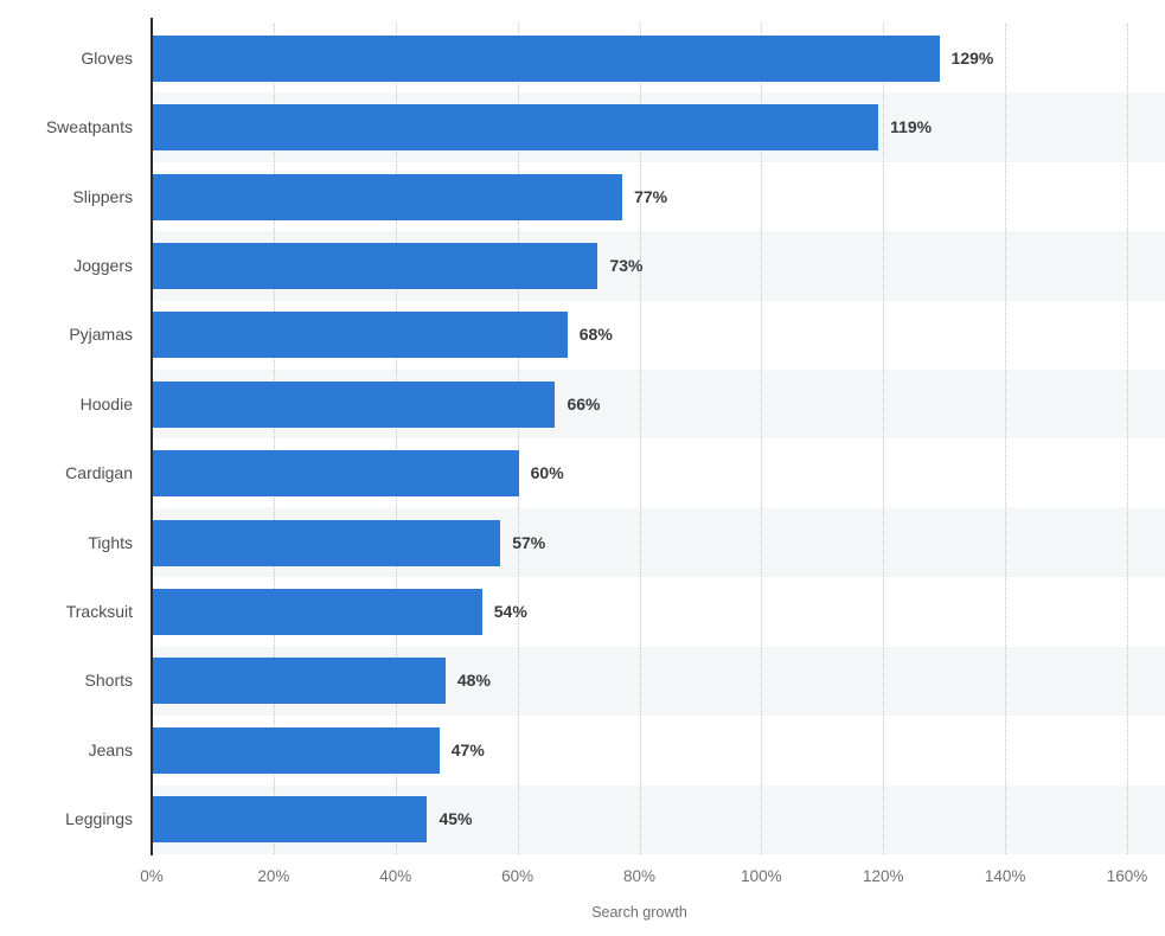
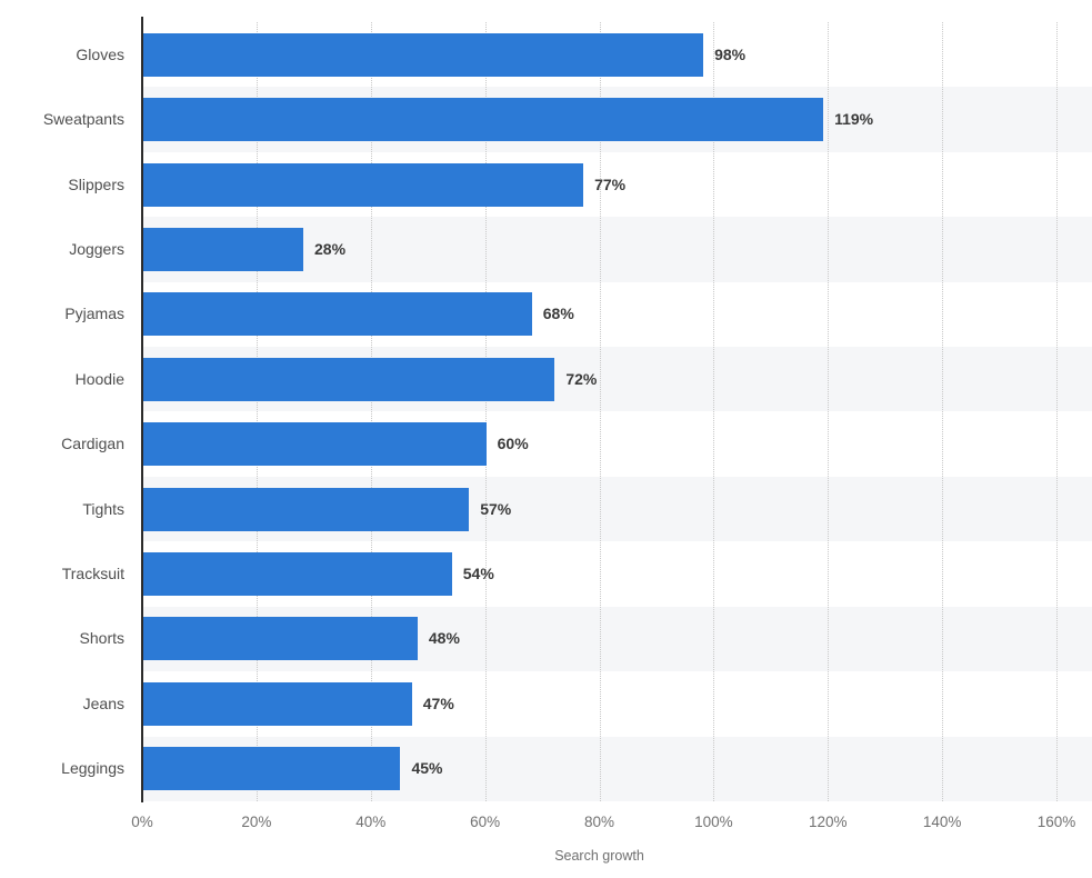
Gloves: 129% -> 98%
Joggers: 73% -> 28%
Hoodie: 66% -> 72%
